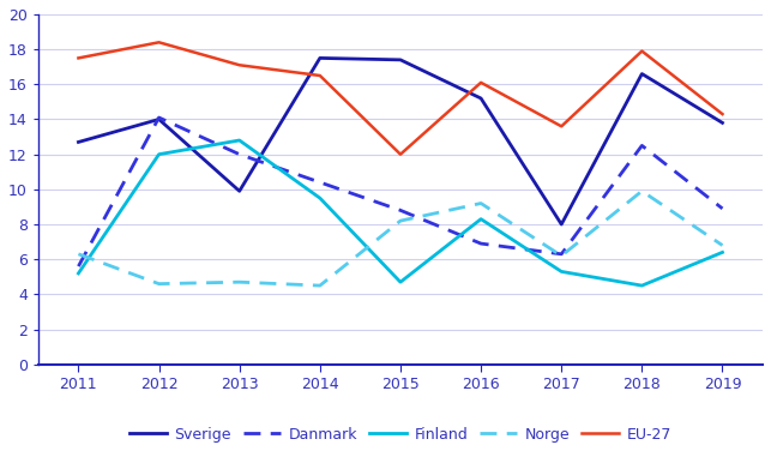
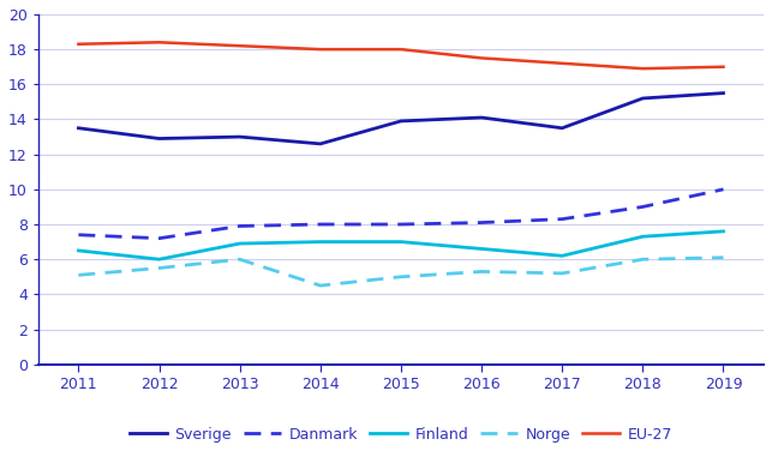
Sverige/2011: 12.7 -> 13.5
Danmark/2011: 5.6 -> 7.4
Finland/2011: 5.2 -> 6.5
Norge/2011: 6.3 -> 5.1
EU-27/2011: 17.5 -> 18.3
Sverige/2012: 14.0 -> 12.9
Danmark/2012: 14.1 -> 7.2
Finland/2012: 12.0 -> 6.0
Norge/2012: 4.6 -> 5.5
Sverige/2013: 9.9 -> 13.0
Danmark/2013: 12.0 -> 7.9
Finland/2013: 12.8 -> 6.9
Norge/2013: 4.7 -> 6.0
EU-27/2013: 17.1 -> 18.2
Sverige/2014: 17.5 -> 12.6
Danmark/2014: 10.4 -> 8.0
Finland/2014: 9.5 -> 7.0
EU-27/2014: 16.5 -> 18.0
Sverige/2015: 17.4 -> 13.9
Danmark/2015: 8.8 -> 8.0
Finland/2015: 4.7 -> 7.0
Norge/2015: 8.2 -> 5.0
EU-27/2015: 12.0 -> 18.0
Sverige/2016: 15.2 -> 14.1
Danmark/2016: 6.9 -> 8.1
Finland/2016: 8.3 -> 6.6
Norge/2016: 9.2 -> 5.3
EU-27/2016: 16.1 -> 17.5
Sverige/2017: 8.0 -> 13.5
Danmark/2017: 6.3 -> 8.3
Finland/2017: 5.3 -> 6.2
Norge/2017: 6.2 -> 5.2
EU-27/2017: 13.6 -> 17.2
Sverige/2018: 16.6 -> 15.2
Danmark/2018: 12.5 -> 9.0
Finland/2018: 4.5 -> 7.3
Norge/2018: 9.9 -> 6.0
EU-27/2018: 17.9 -> 16.9
Sverige/2019: 13.8 -> 15.5
Danmark/2019: 8.9 -> 10.0
Finland/2019: 6.4 -> 7.6
Norge/2019: 6.8 -> 6.1
EU-27/2019: 14.3 -> 17.0
